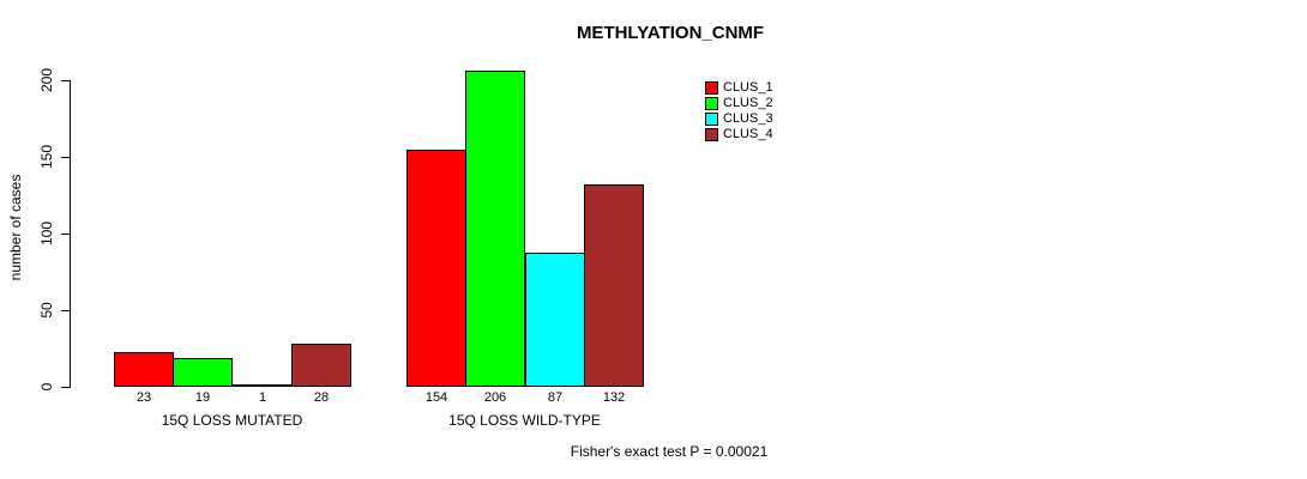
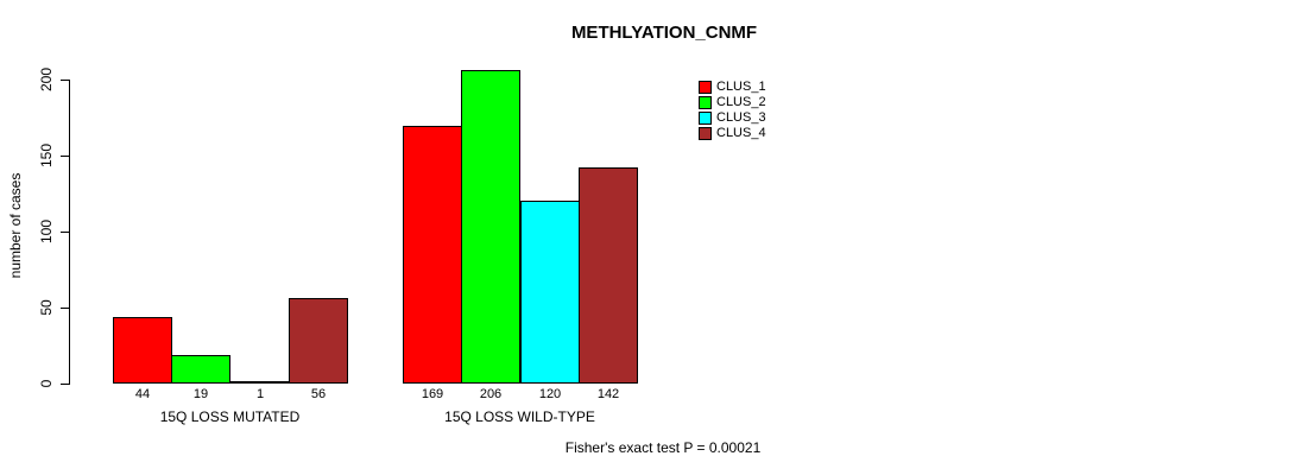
CLUS_1/15Q LOSS MUTATED: 23 -> 44
CLUS_4/15Q LOSS MUTATED: 28 -> 56
CLUS_1/15Q LOSS WILD-TYPE: 154 -> 169
CLUS_3/15Q LOSS WILD-TYPE: 87 -> 120
CLUS_4/15Q LOSS WILD-TYPE: 132 -> 142
